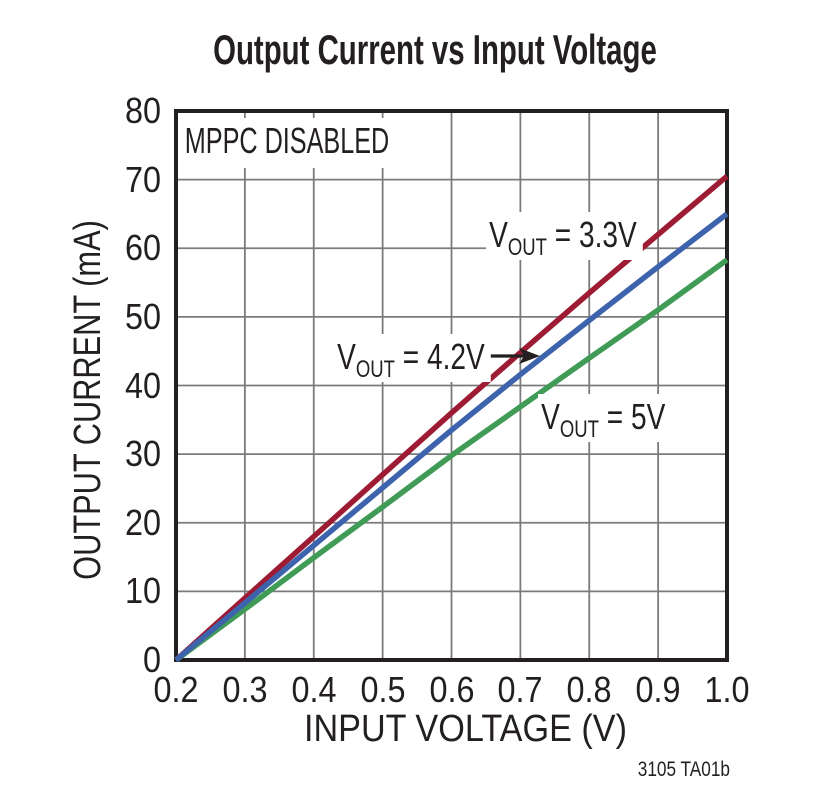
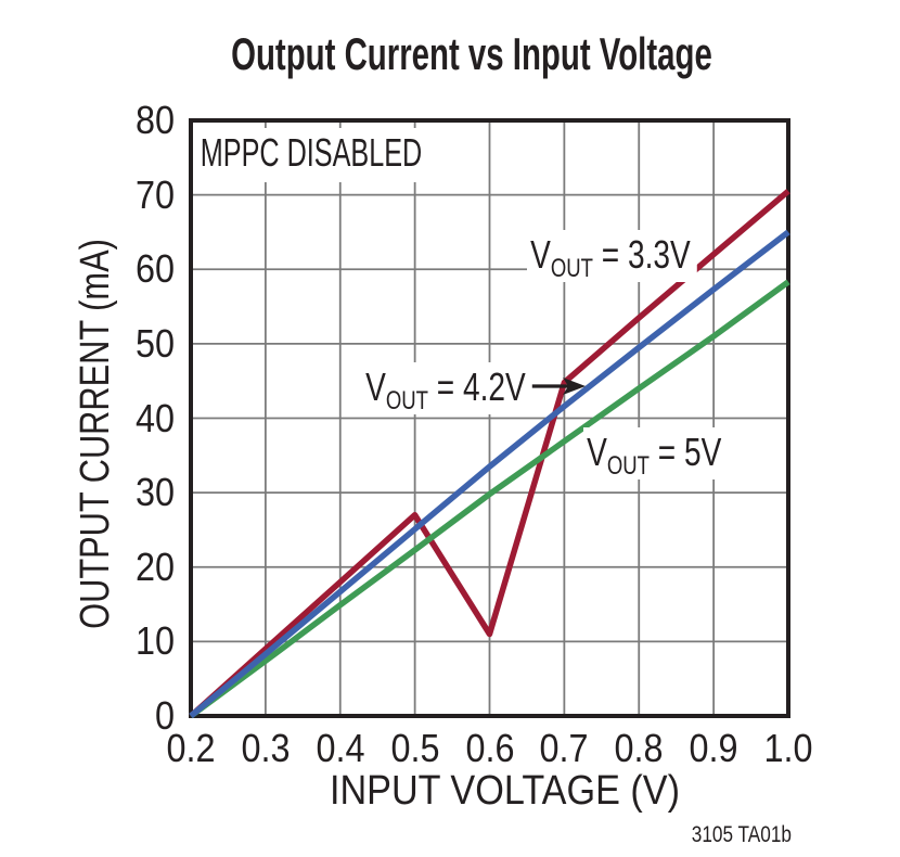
VOUT = 3.3V/0.6: 36 -> 11
